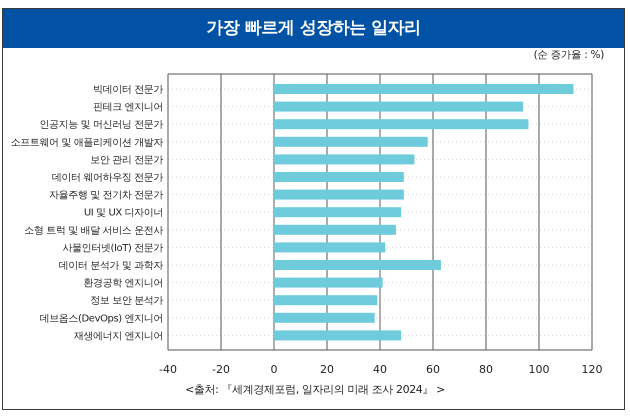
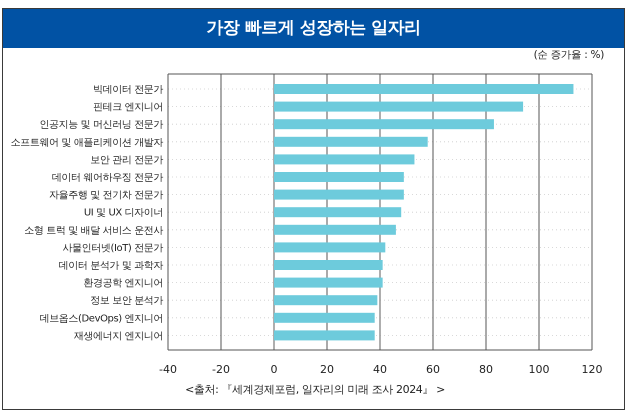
인공지능 및 머신러닝 전문가: 96 -> 83
데이터 분석가 및 과학자: 63 -> 41
재생에너지 엔지니어: 48 -> 38
